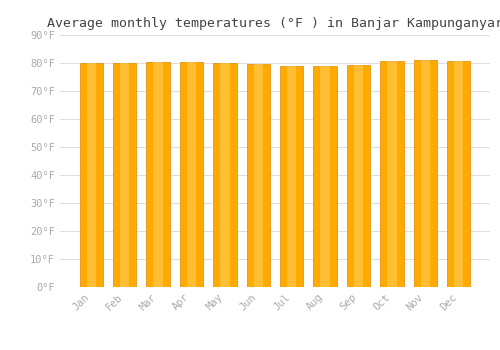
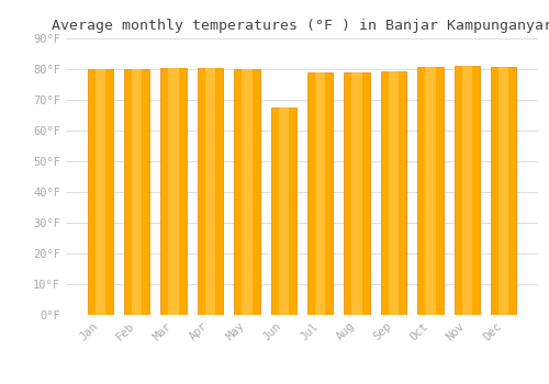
Jun: 79.5°F -> 67.5°F
